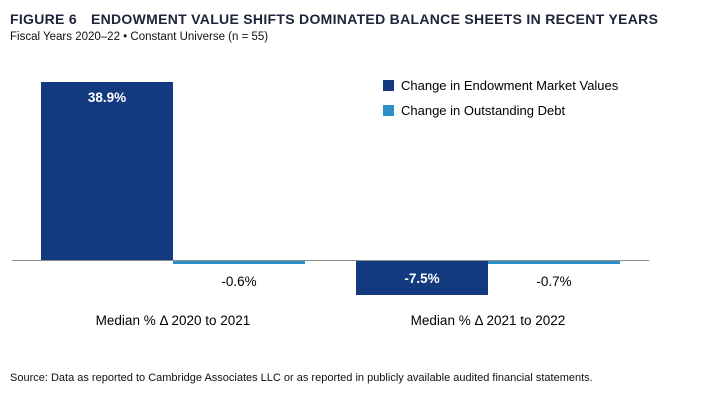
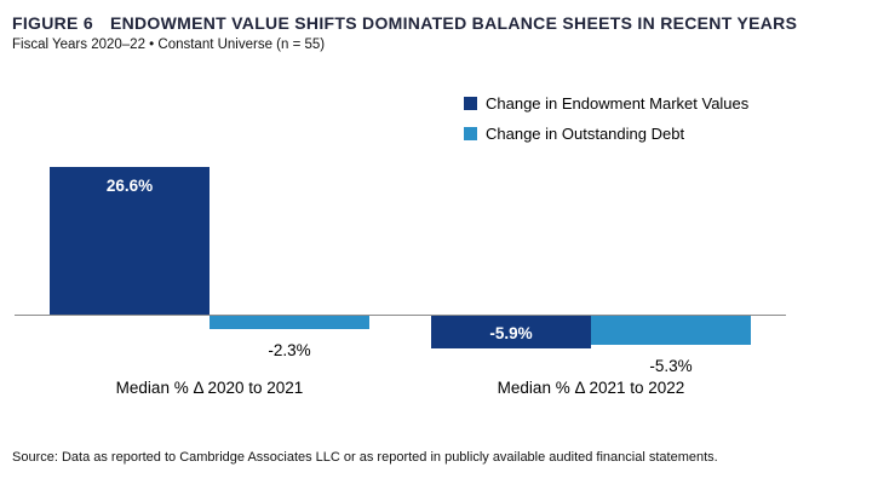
Change in Endowment Market Values/Median % Δ 2020 to 2021: 38.9% -> 26.6%
Change in Outstanding Debt/Median % Δ 2020 to 2021: -0.6% -> -2.3%
Change in Endowment Market Values/Median % Δ 2021 to 2022: -7.5% -> -5.9%
Change in Outstanding Debt/Median % Δ 2021 to 2022: -0.7% -> -5.3%
